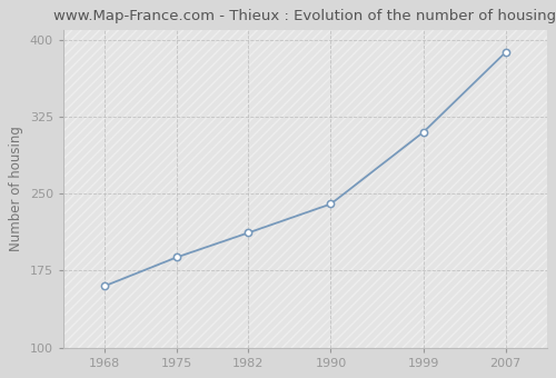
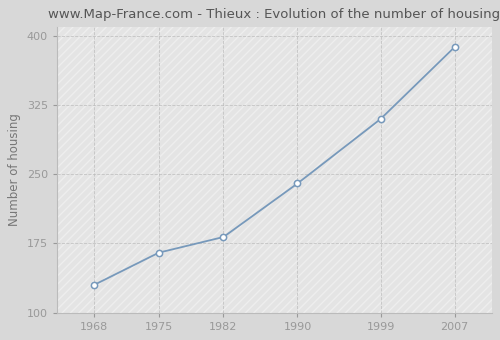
1968: 160 -> 130
1975: 188 -> 165
1982: 212 -> 182
